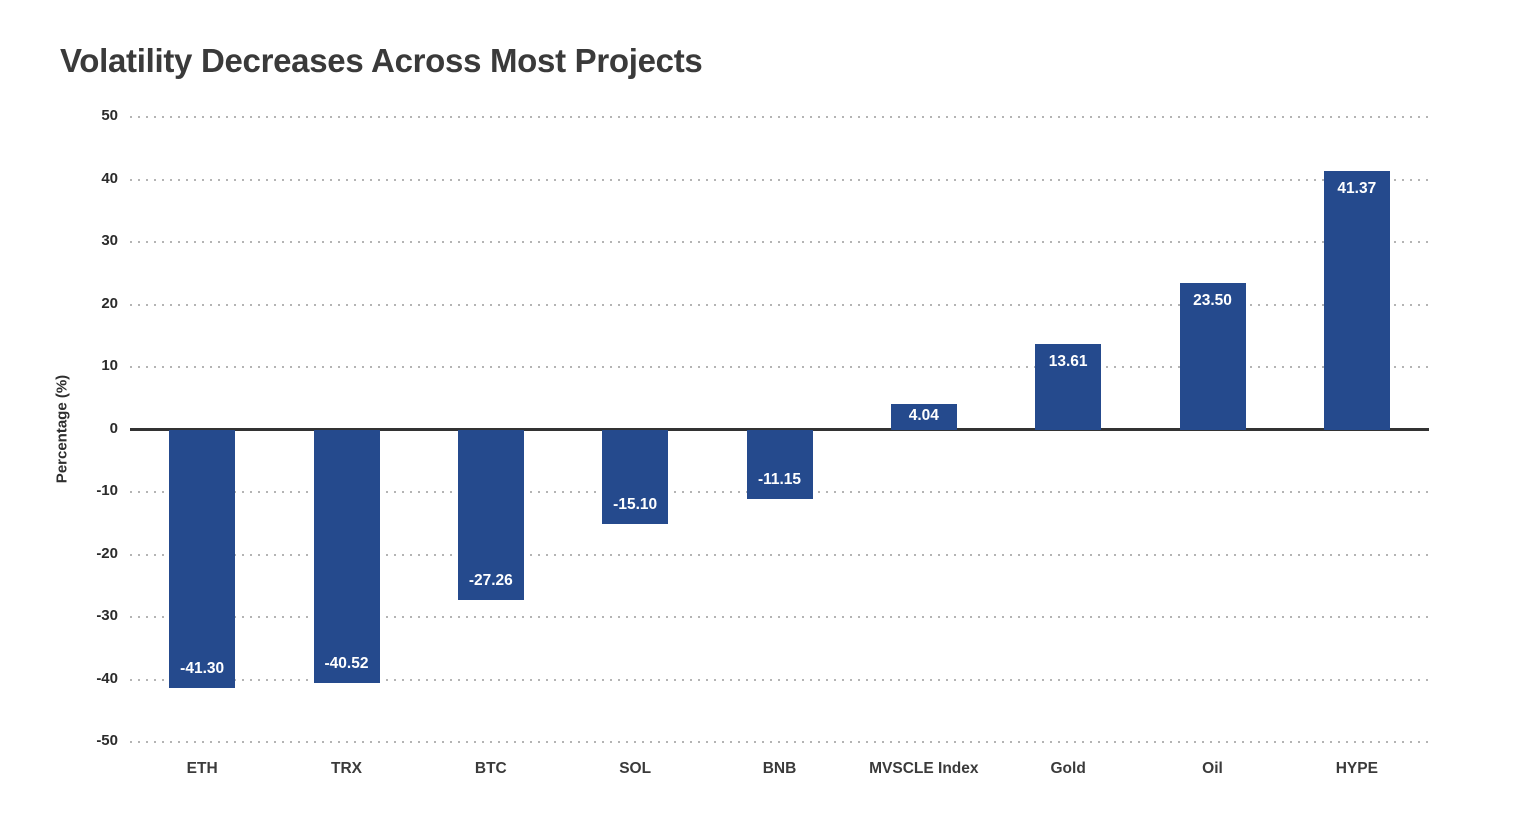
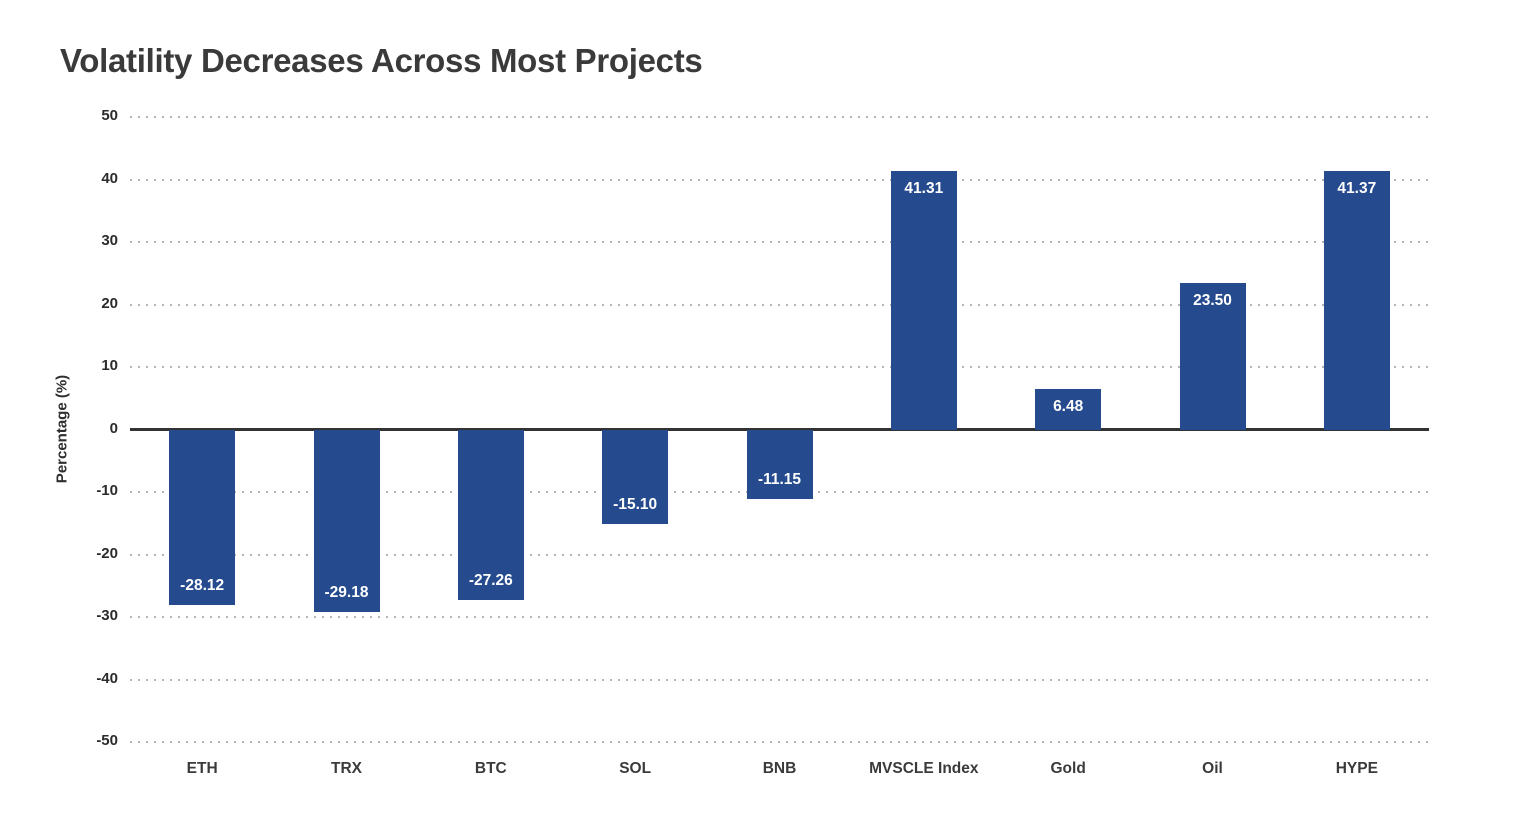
ETH: -41.30 -> -28.12
TRX: -40.52 -> -29.18
MVSCLE Index: 4.04 -> 41.31
Gold: 13.61 -> 6.48
